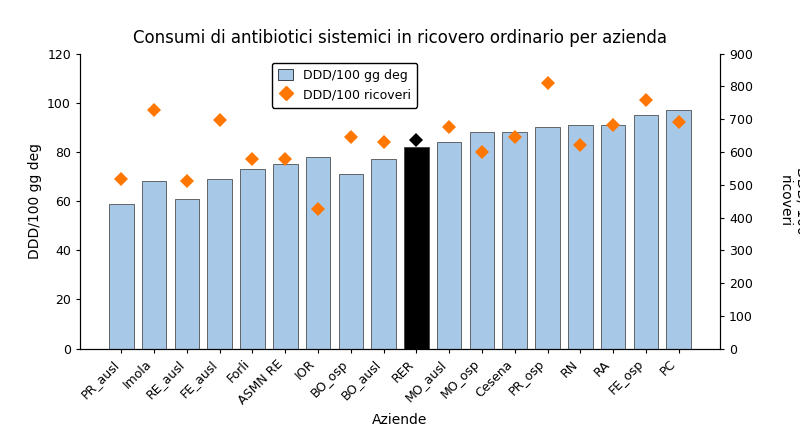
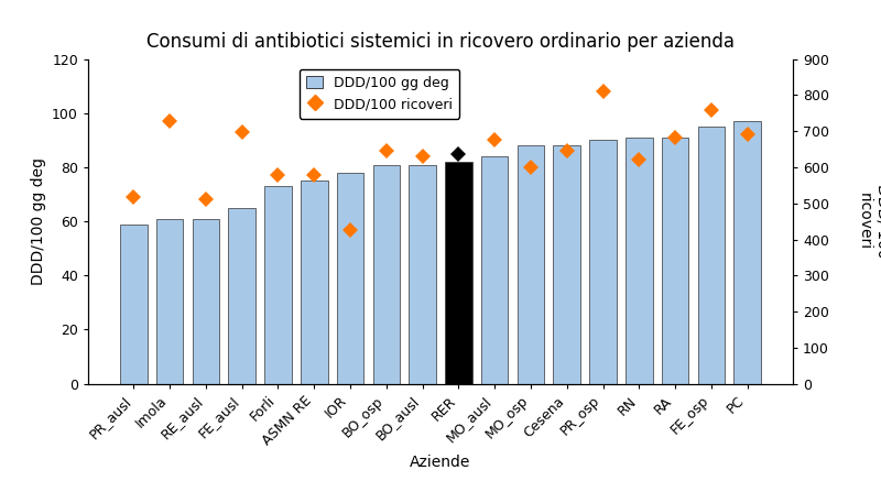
Imola: 68 -> 61
FE_ausl: 69 -> 65
BO_osp: 71 -> 81
BO_ausl: 77 -> 81
